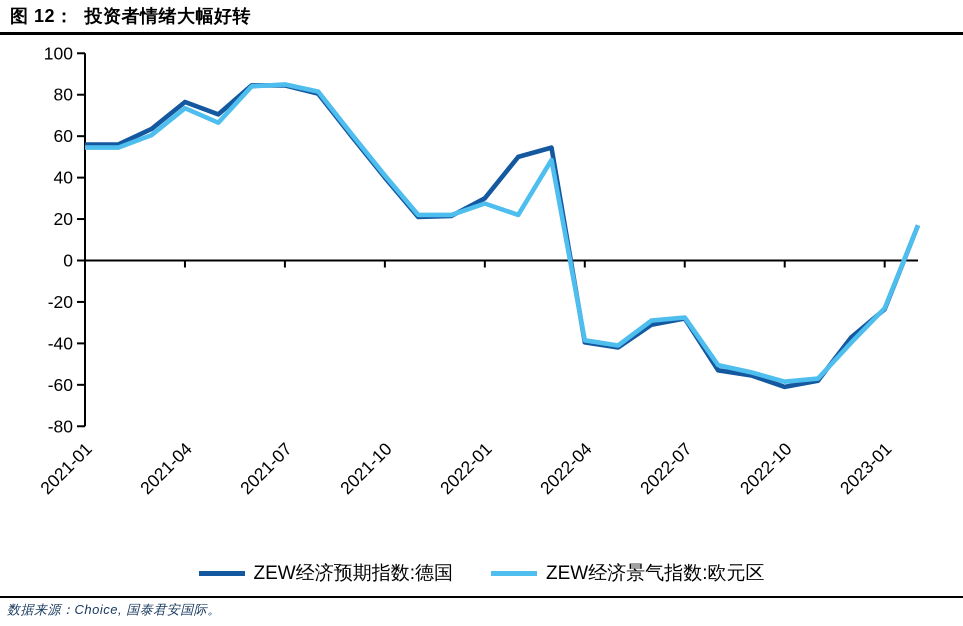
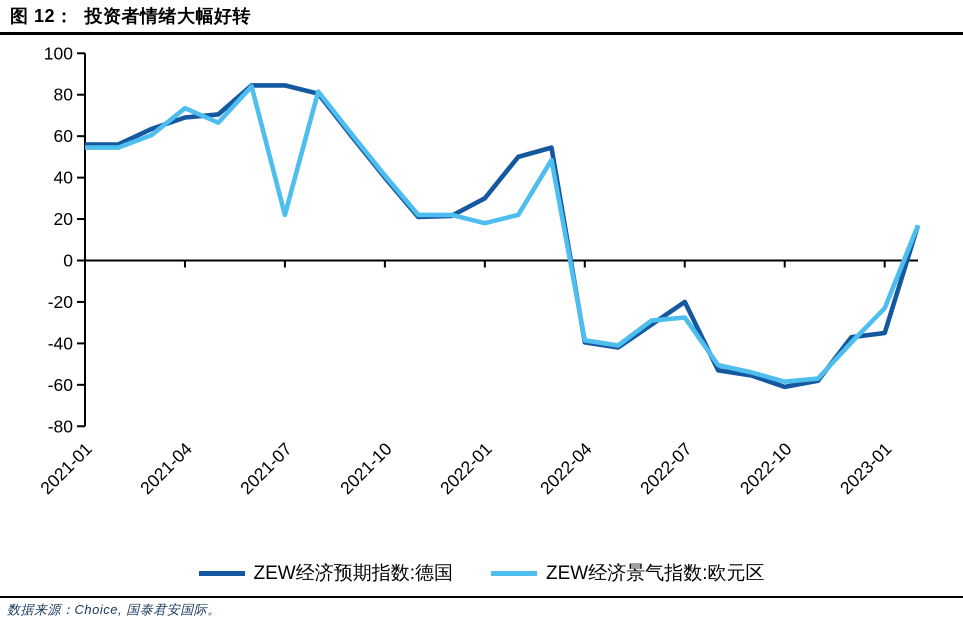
ZEW经济预期指数:德国/2021-04: 76 -> 69
ZEW经济景气指数:欧元区/2021-07: 85 -> 22
ZEW经济景气指数:欧元区/2022-01: 28 -> 18
ZEW经济预期指数:德国/2022-07: -28 -> -20
ZEW经济预期指数:德国/2023-01: -24 -> -35
